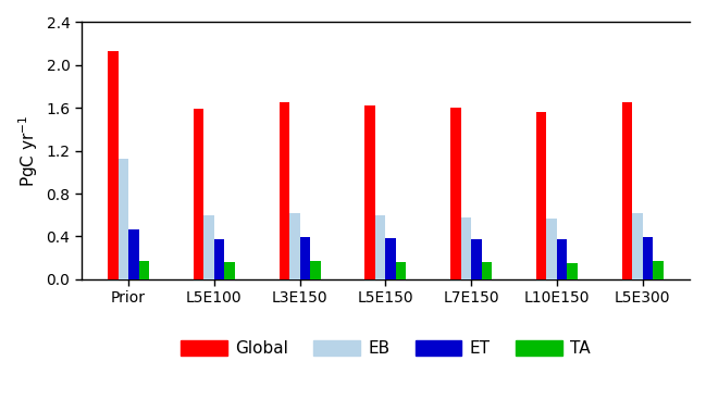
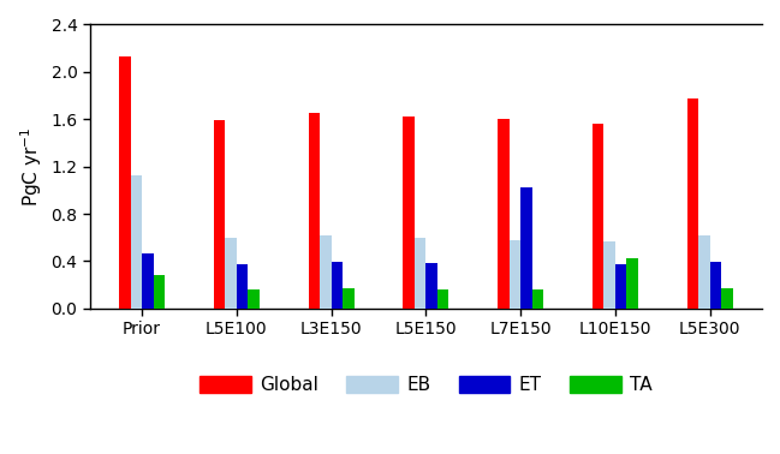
TA/Prior: 0.17 -> 0.28
ET/L7E150: 0.37 -> 1.02
TA/L10E150: 0.15 -> 0.42
Global/L5E300: 1.65 -> 1.78
